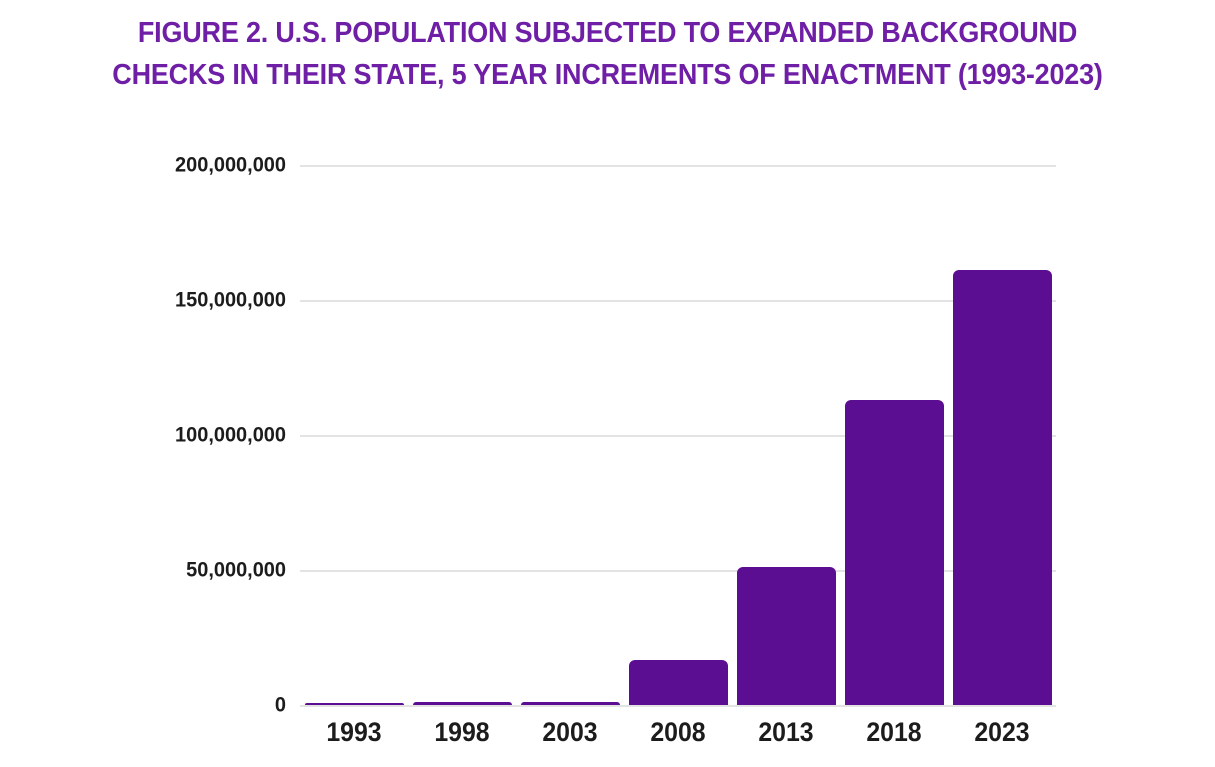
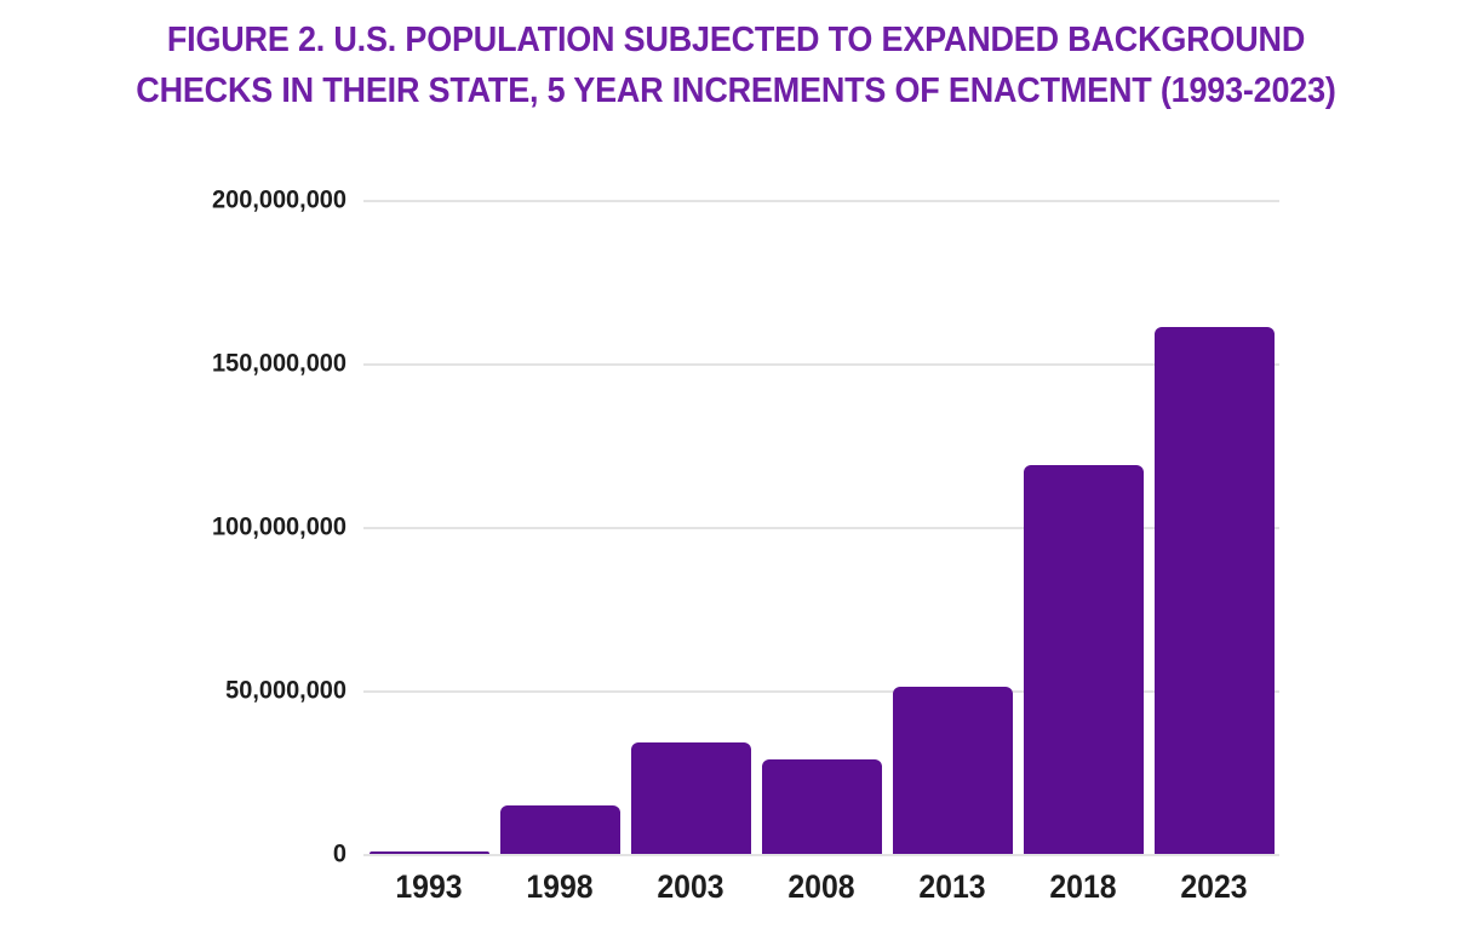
1998: 1000000 -> 15000000
2003: 1000000 -> 34000000
2008: 16000000 -> 29000000
2018: 113000000 -> 119000000
